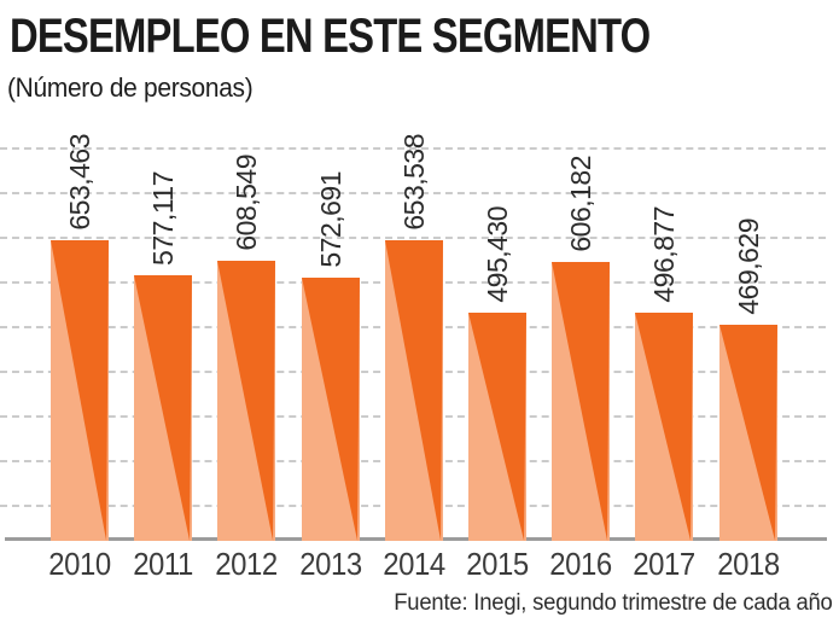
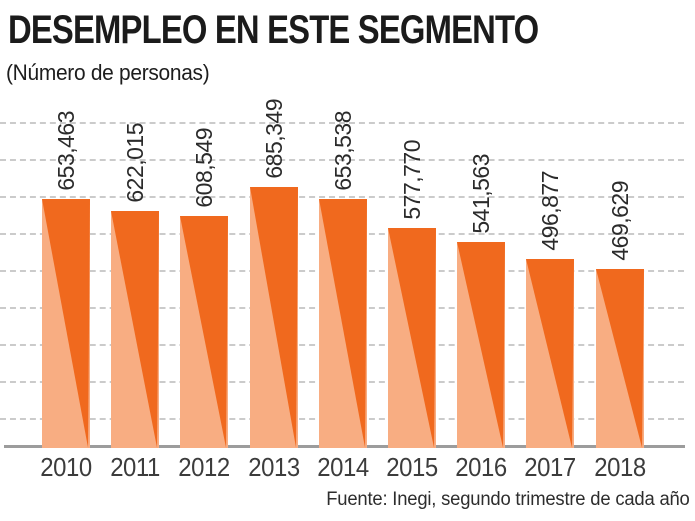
2011: 577,117 -> 622,015
2013: 572,691 -> 685,349
2015: 495,430 -> 577,770
2016: 606,182 -> 541,563
